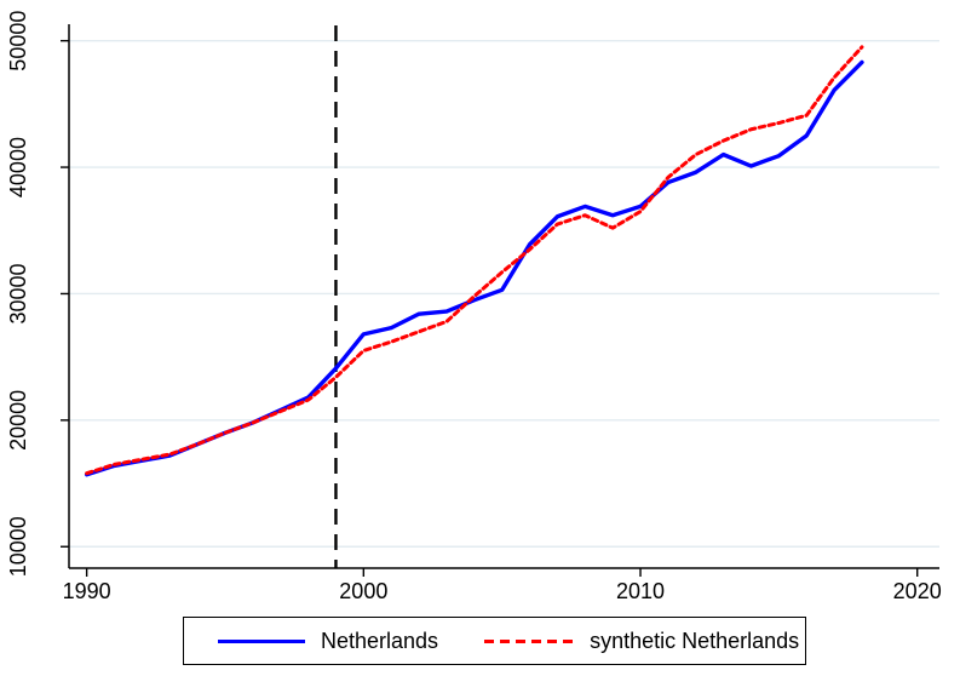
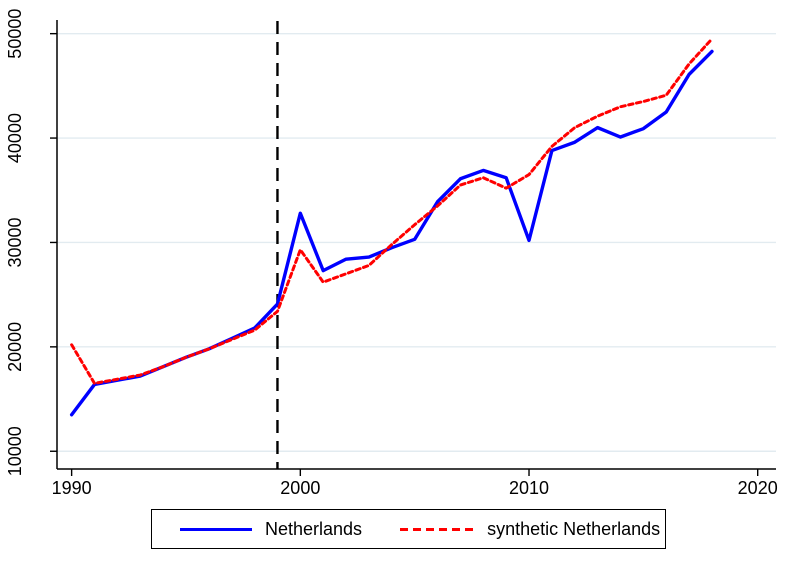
Netherlands/1990: 15700 -> 13500
synthetic Netherlands/1990: 15800 -> 20200
Netherlands/2000: 26800 -> 32800
synthetic Netherlands/2000: 25500 -> 29300
Netherlands/2010: 36900 -> 30200
